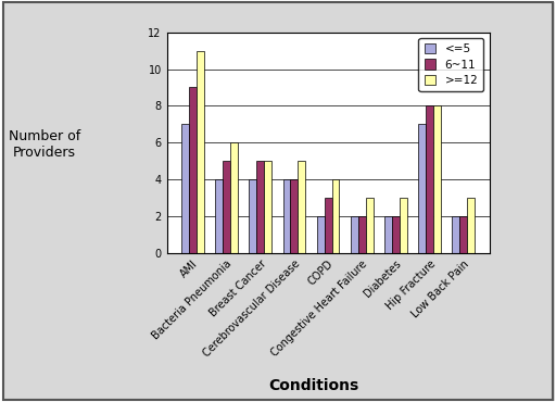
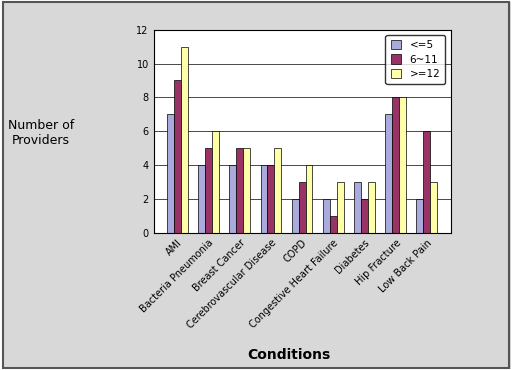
6~11/Congestive Heart Failure: 2 -> 1
<=5/Diabetes: 2 -> 3
6~11/Low Back Pain: 2 -> 6
